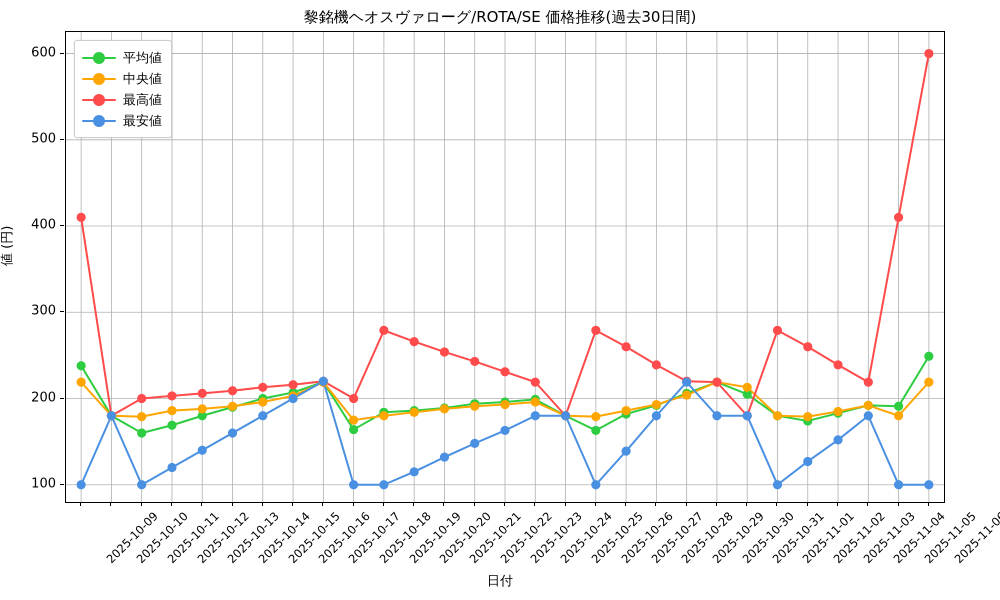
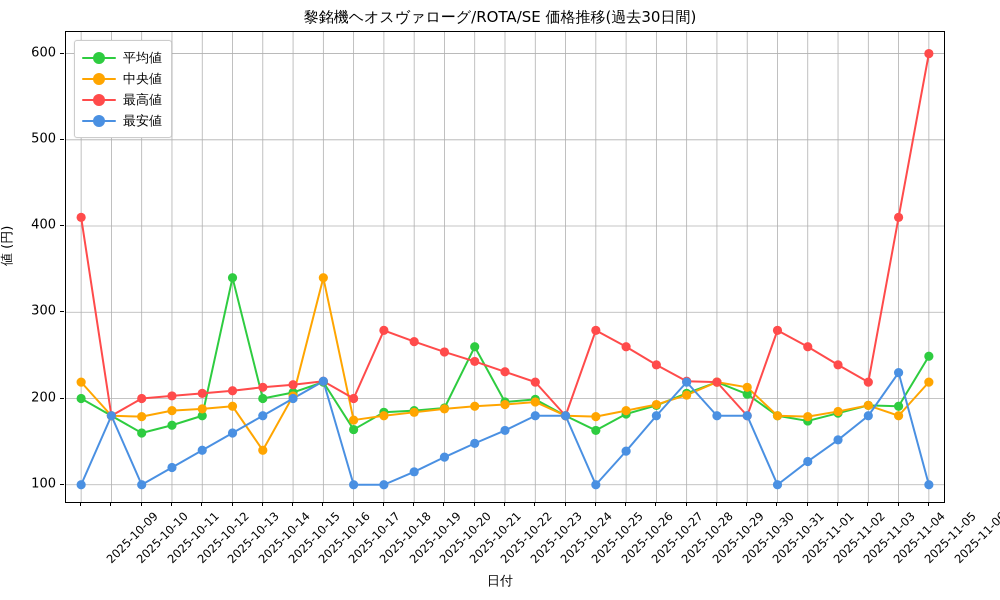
平均値/2025-10-09: 240 -> 200
平均値/2025-10-14: 190 -> 340
中央値/2025-10-15: 200 -> 140
中央値/2025-10-17: 220 -> 340
平均値/2025-10-22: 190 -> 260
最安値/2025-11-05: 100 -> 230
